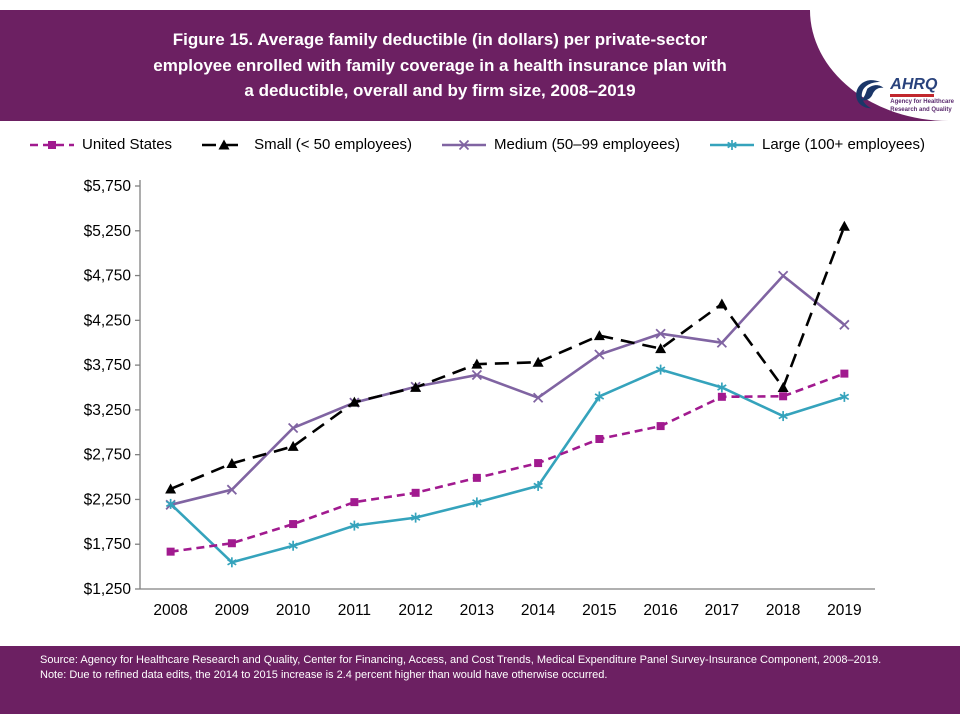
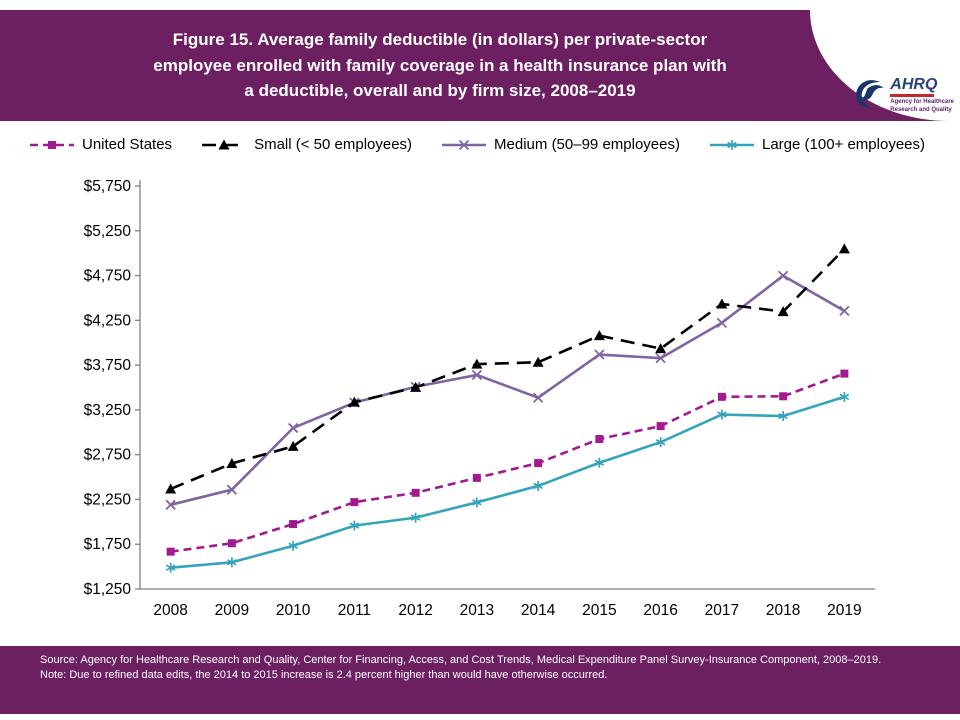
Large (100+ employees)/2008: $2200 -> $1500
Large (100+ employees)/2015: $3400 -> $2700
Medium (50–99 employees)/2016: $4100 -> $3800
Large (100+ employees)/2016: $3700 -> $2900
Medium (50–99 employees)/2017: $4000 -> $4200
Large (100+ employees)/2017: $3500 -> $3200
Small (< 50 employees)/2018: $3500 -> $4300
Small (< 50 employees)/2019: $5300 -> $5000
Medium (50–99 employees)/2019: $4200 -> $4400
